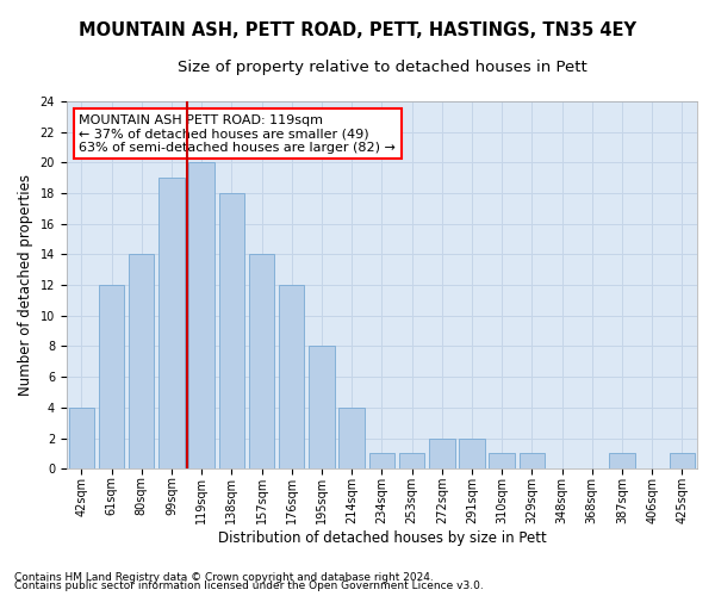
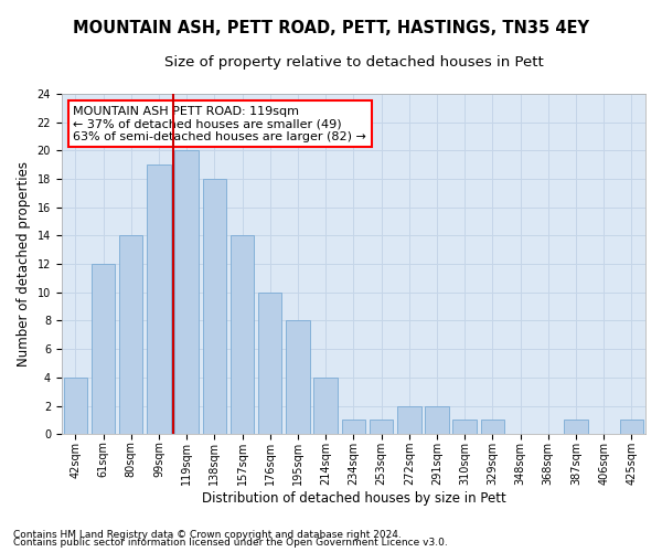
176sqm: 12 -> 10
